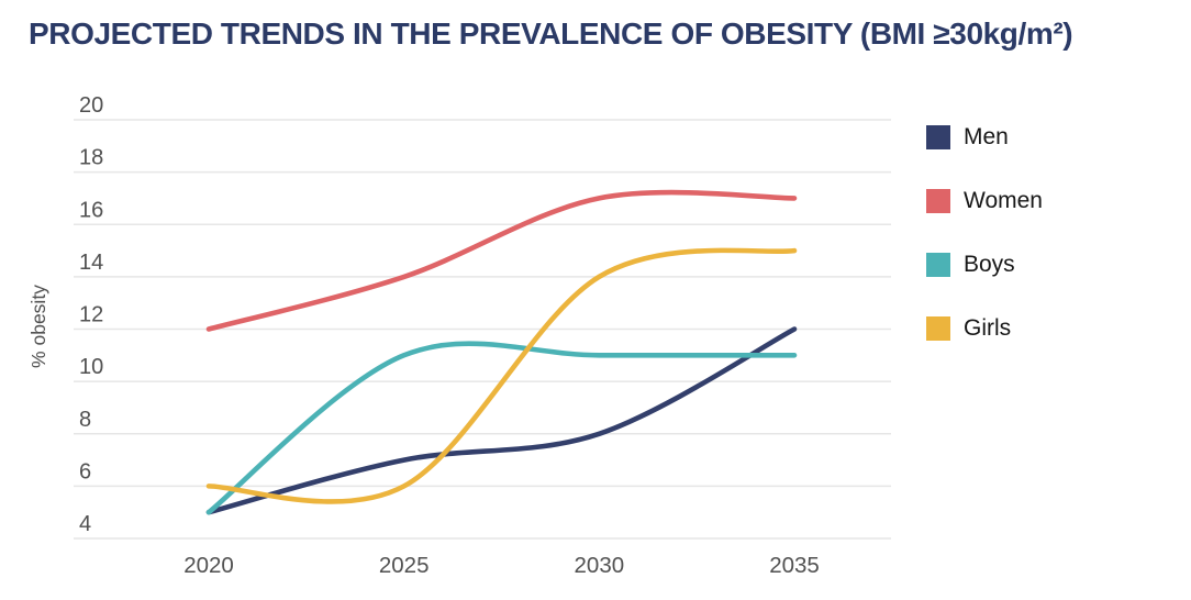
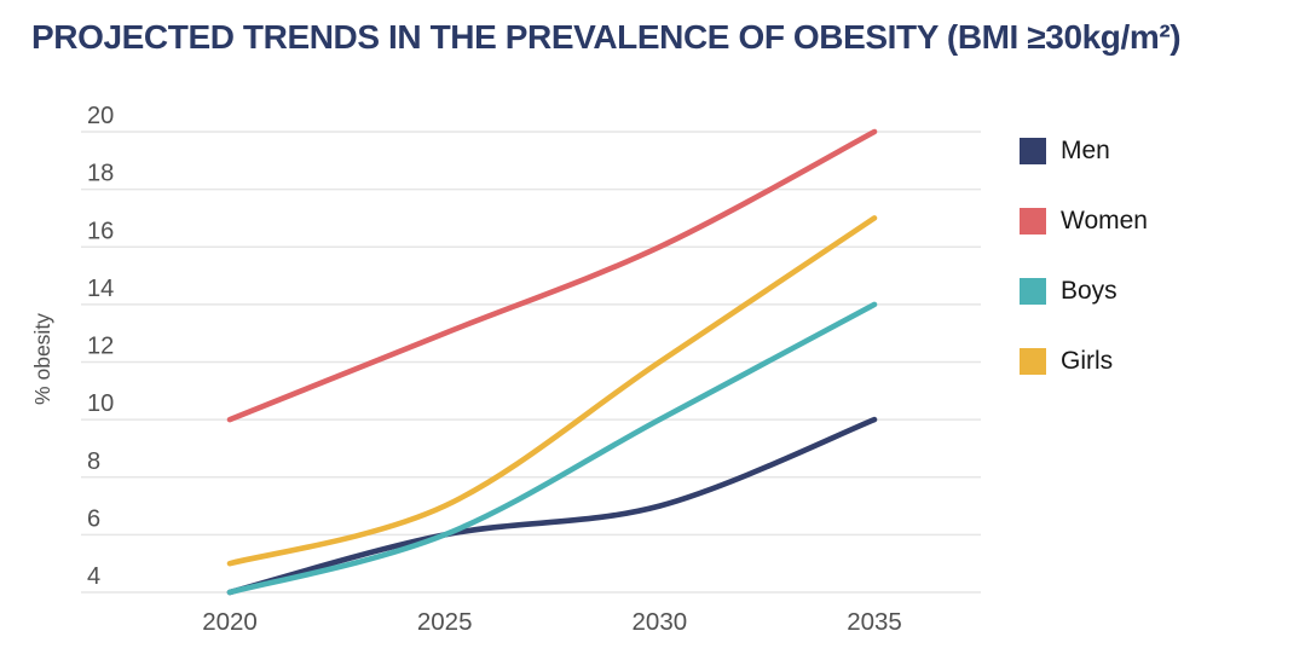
Men/2020: 5 -> 4
Women/2020: 12 -> 10
Boys/2020: 5 -> 4
Girls/2020: 6 -> 5
Men/2025: 7 -> 6
Women/2025: 14 -> 13
Boys/2025: 11 -> 6
Girls/2025: 6 -> 7
Men/2030: 8 -> 7
Women/2030: 17 -> 16
Boys/2030: 11 -> 10
Girls/2030: 14 -> 12
Men/2035: 12 -> 10
Women/2035: 17 -> 20
Boys/2035: 11 -> 14
Girls/2035: 15 -> 17
